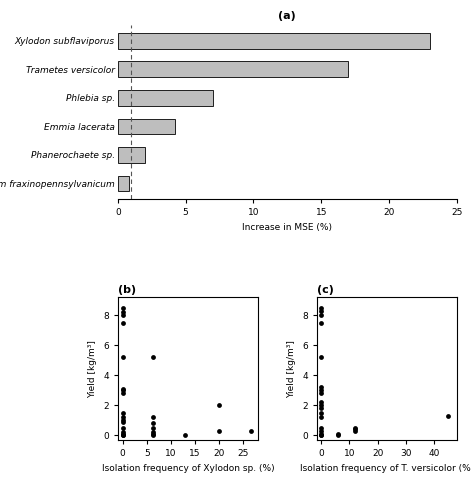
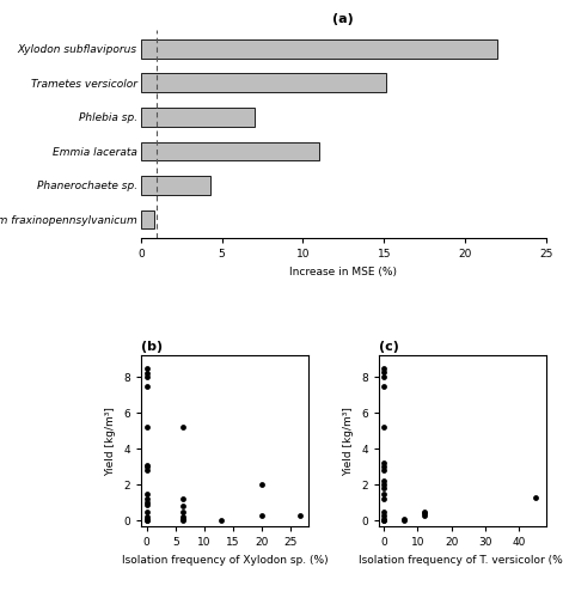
(a)/Xylodon subflaviporus: 23.0 -> 22.0
(a)/Trametes versicolor: 17.0 -> 15.1
(a)/Emmia lacerata: 4.2 -> 11.0
(a)/Phanerochaete sp.: 2.0 -> 4.3
